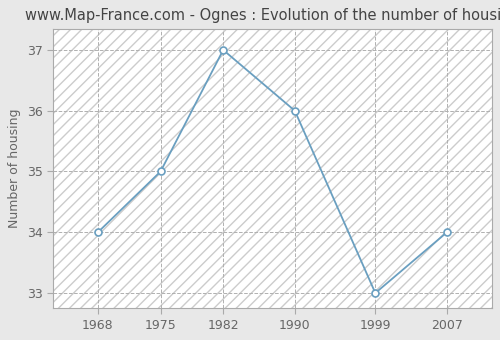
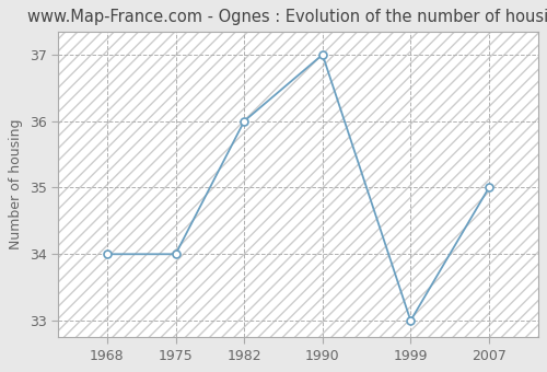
1975: 35 -> 34
1982: 37 -> 36
1990: 36 -> 37
2007: 34 -> 35
